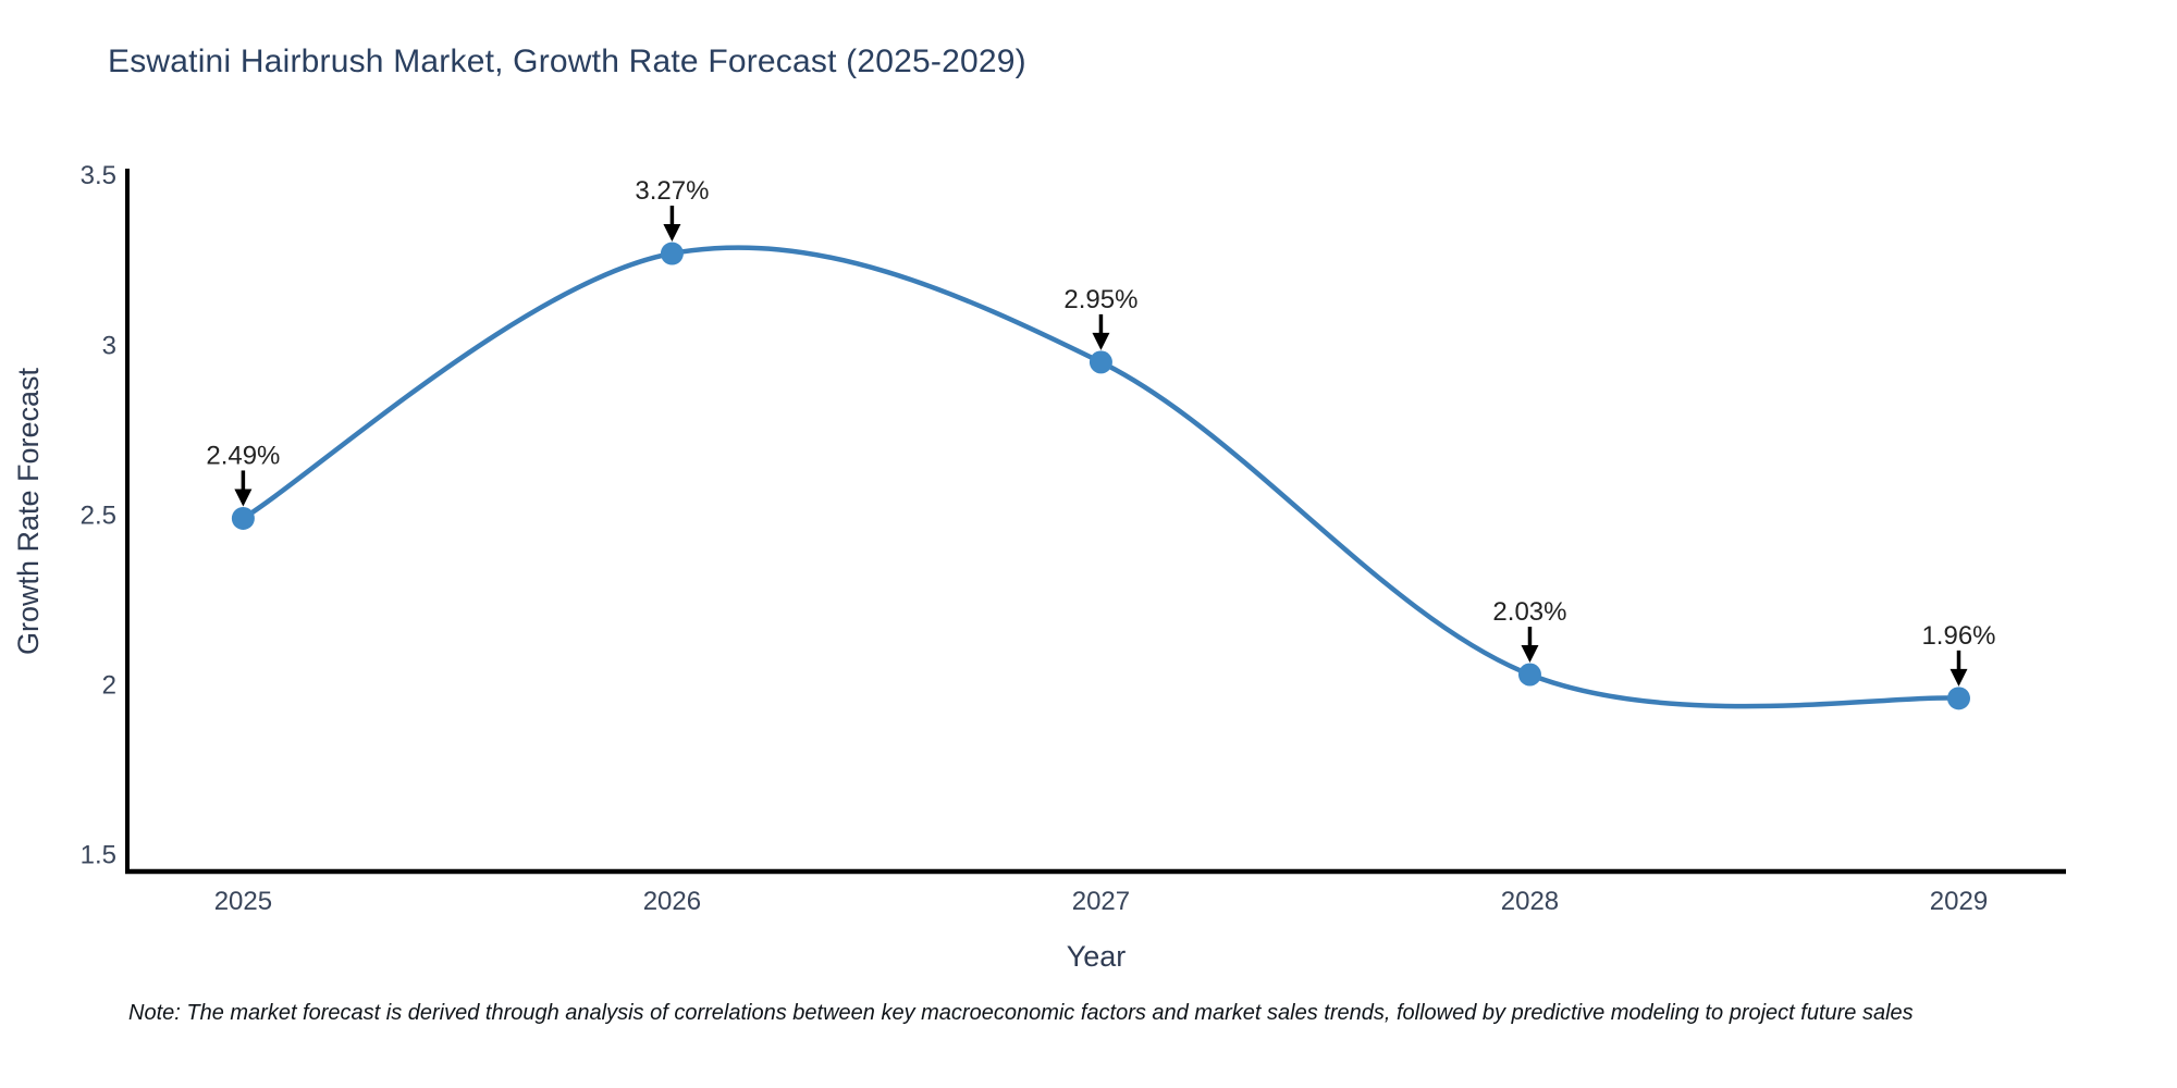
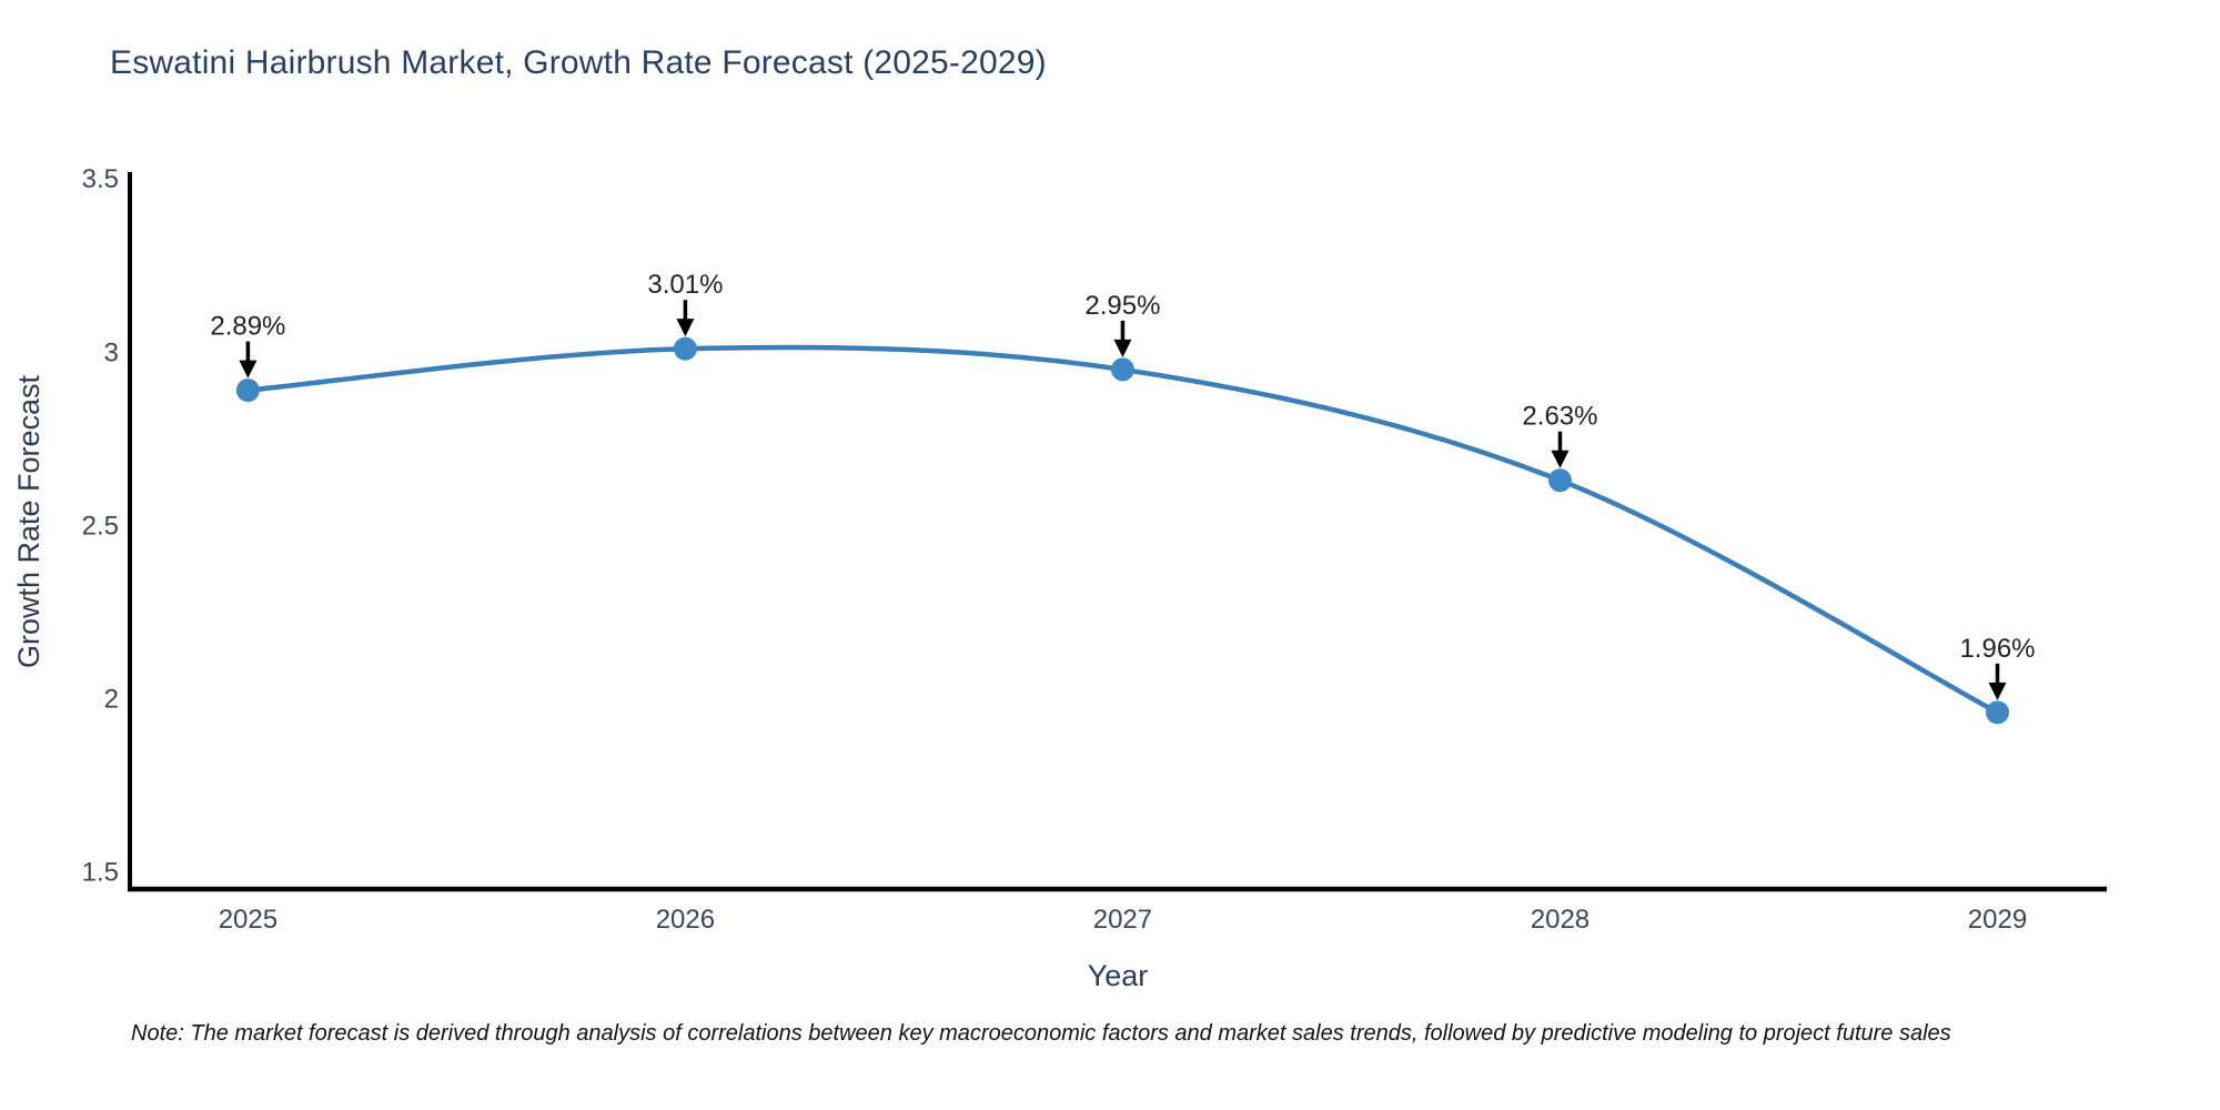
2025: 2.49% -> 2.89%
2026: 3.27% -> 3.01%
2028: 2.03% -> 2.63%
